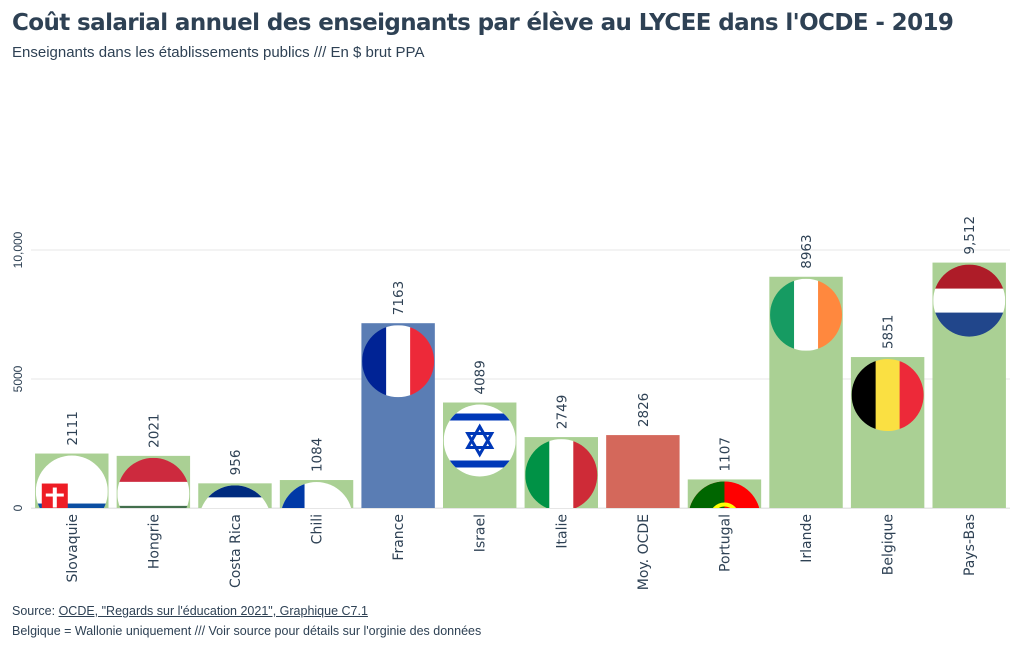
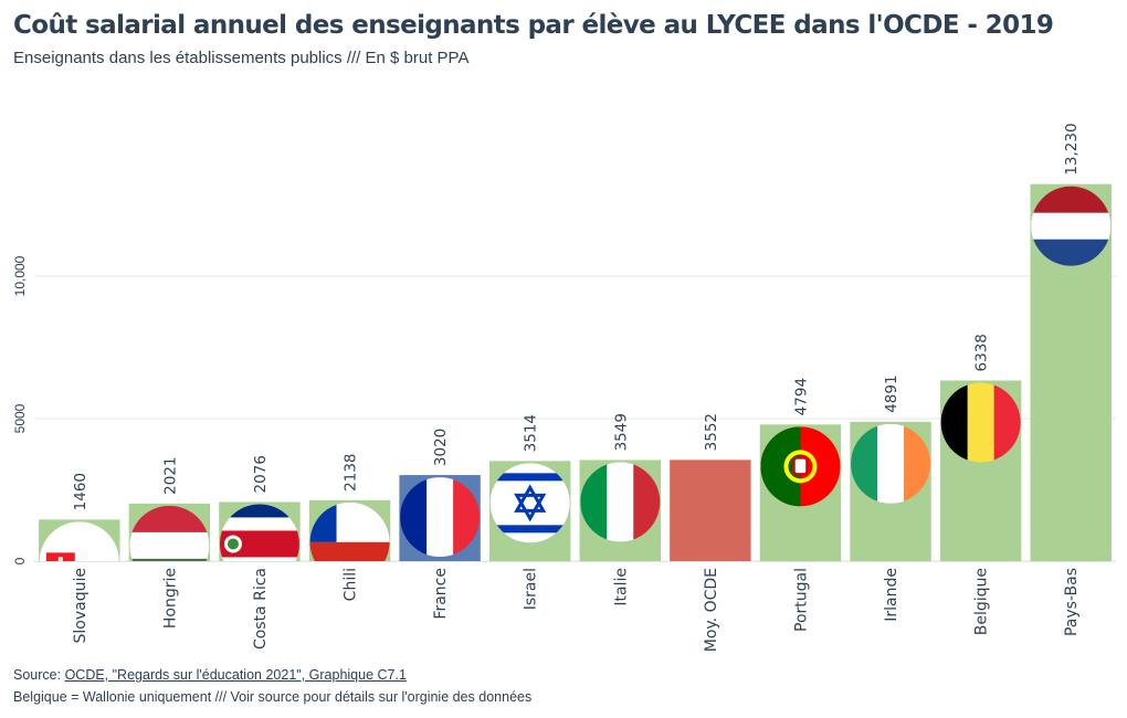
Slovaquie: 2111 -> 1460
Costa Rica: 956 -> 2076
Chili: 1084 -> 2138
France: 7163 -> 3020
Israel: 4089 -> 3514
Italie: 2749 -> 3549
Moy. OCDE: 2826 -> 3552
Portugal: 1107 -> 4794
Irlande: 8963 -> 4891
Belgique: 5851 -> 6338
Pays-Bas: 9,512 -> 13,230
